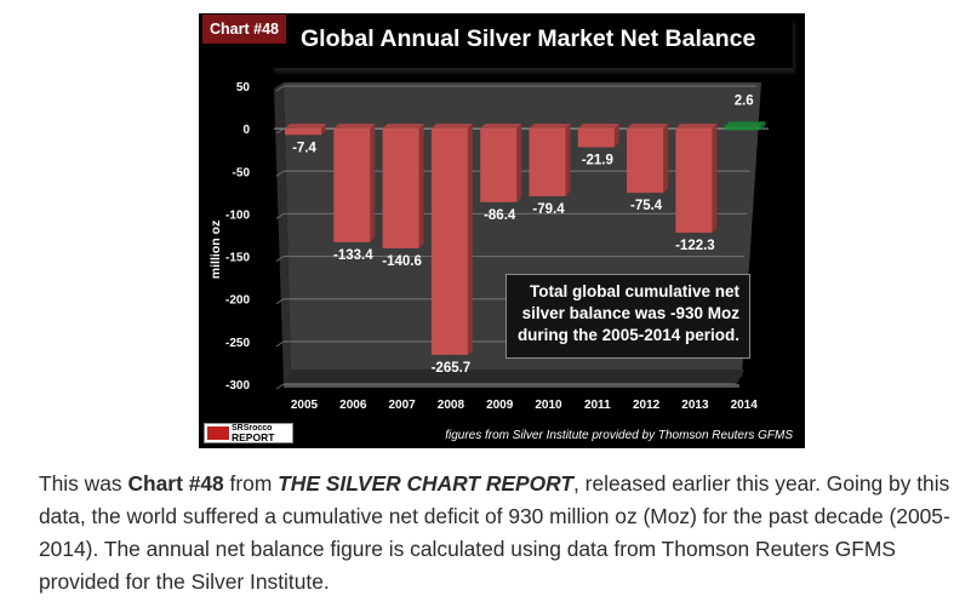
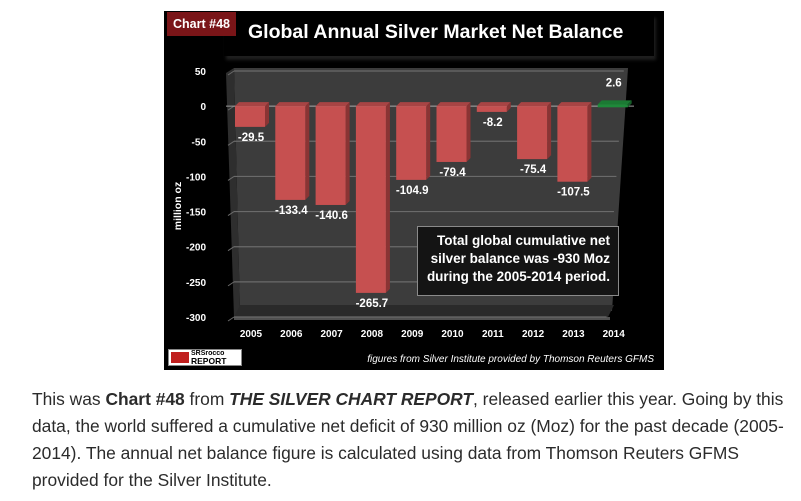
2005: -7.4 -> -29.5
2009: -86.4 -> -104.9
2011: -21.9 -> -8.2
2013: -122.3 -> -107.5
